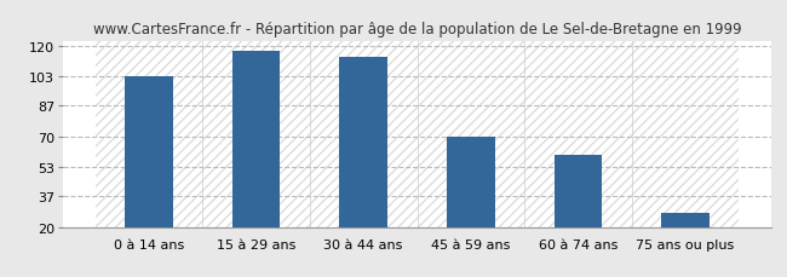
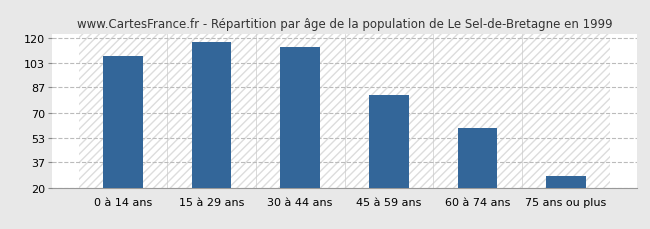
0 à 14 ans: 103 -> 108
45 à 59 ans: 70 -> 82
